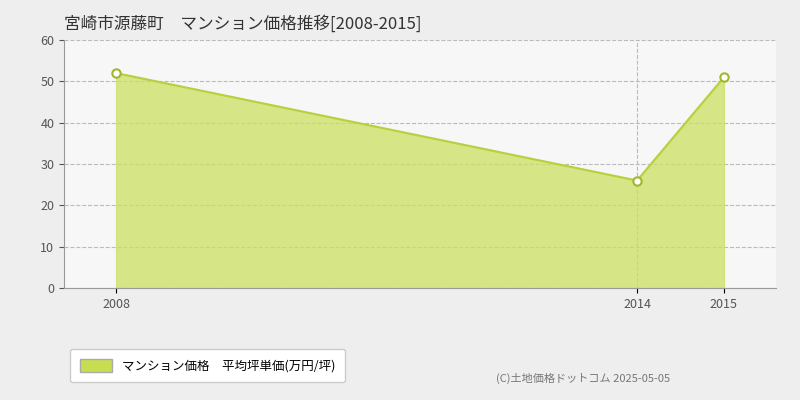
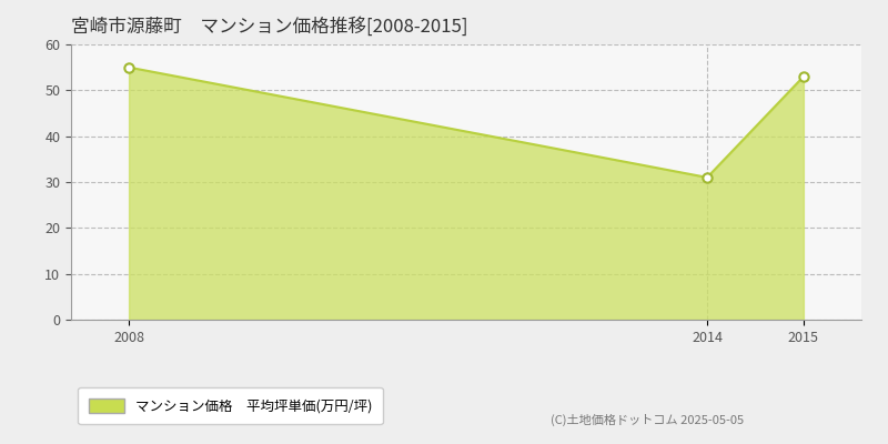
2008: 52 -> 55
2014: 26 -> 31
2015: 51 -> 53
